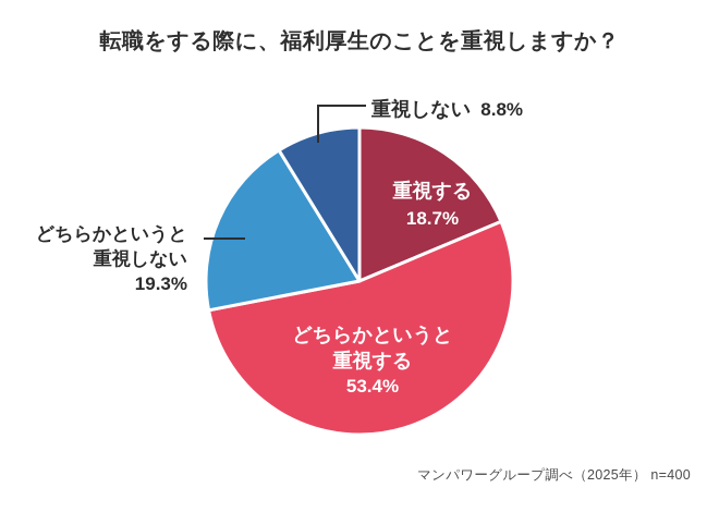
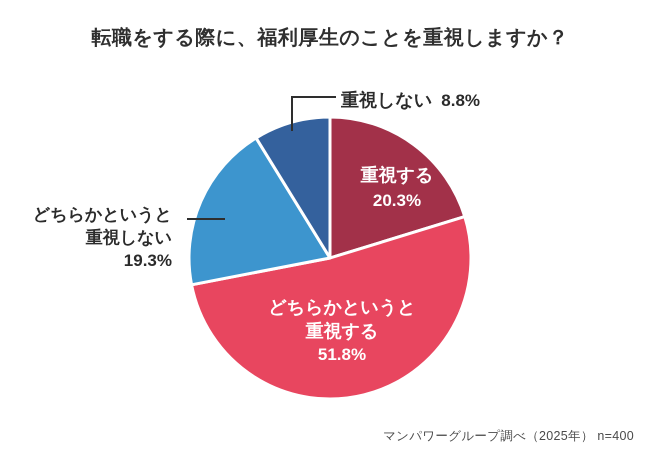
重視する: 18.7% -> 20.3%
どちらかというと重視する: 53.4% -> 51.8%
